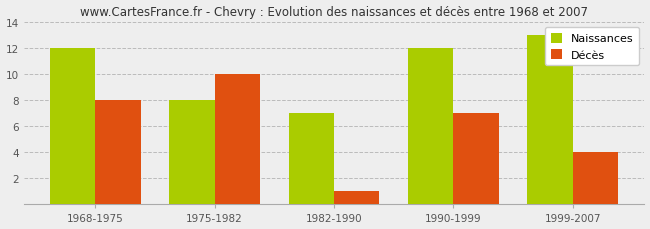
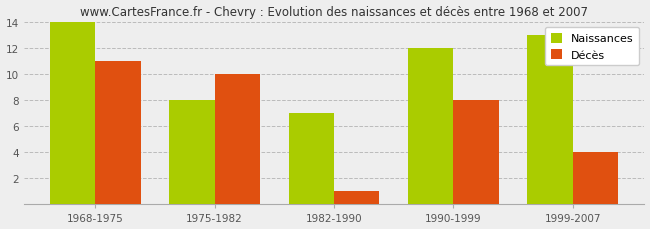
Naissances/1968-1975: 12 -> 14
Décès/1968-1975: 8 -> 11
Décès/1990-1999: 7 -> 8
